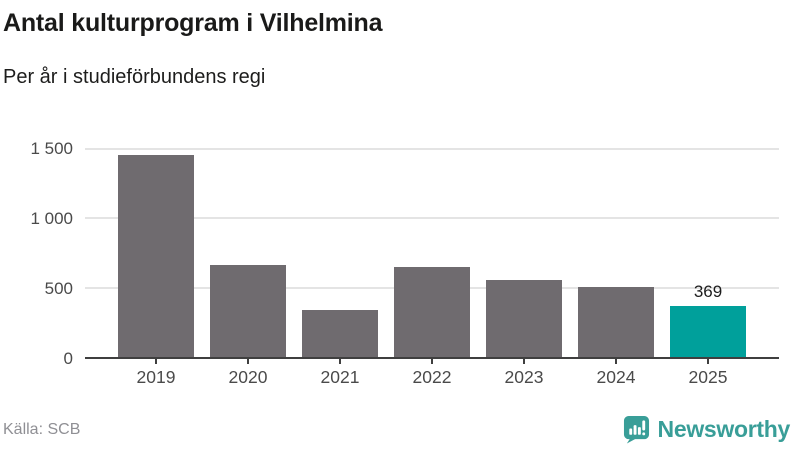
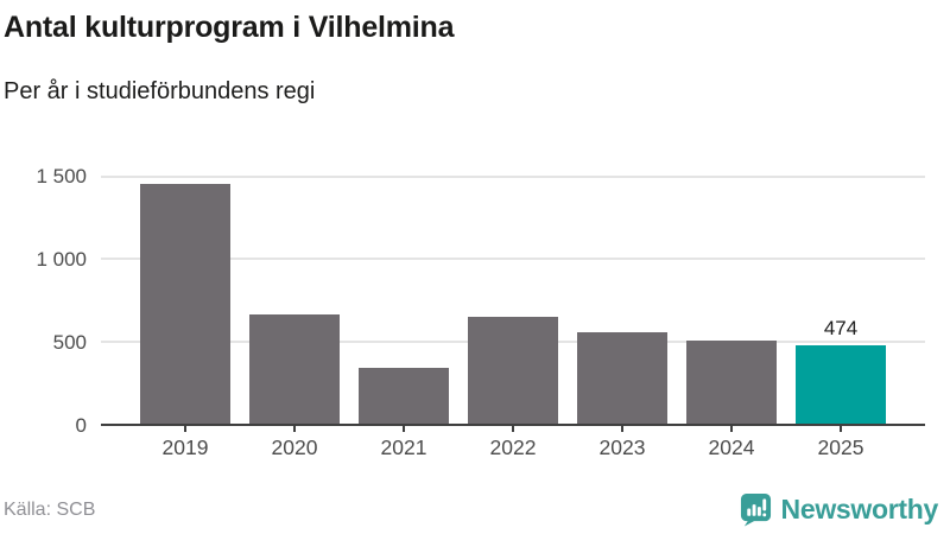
2025: 369 -> 474
